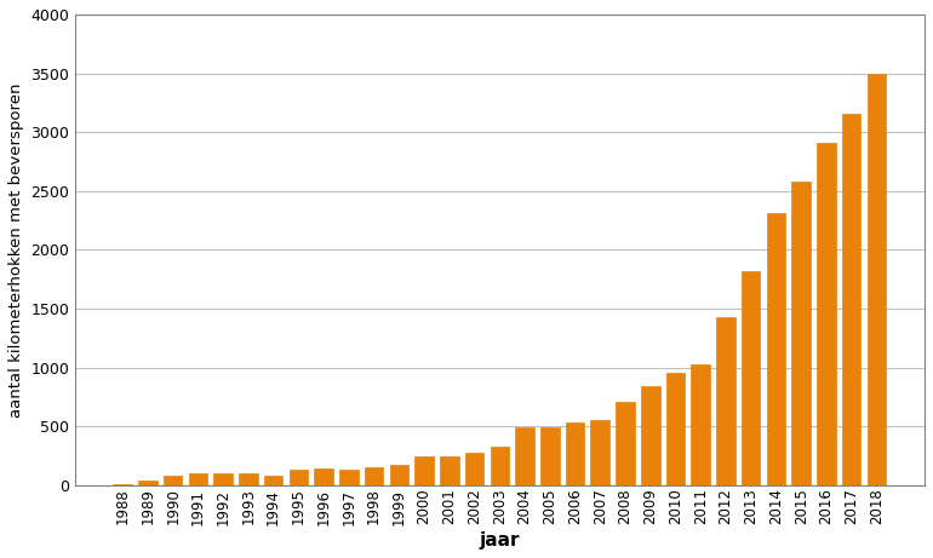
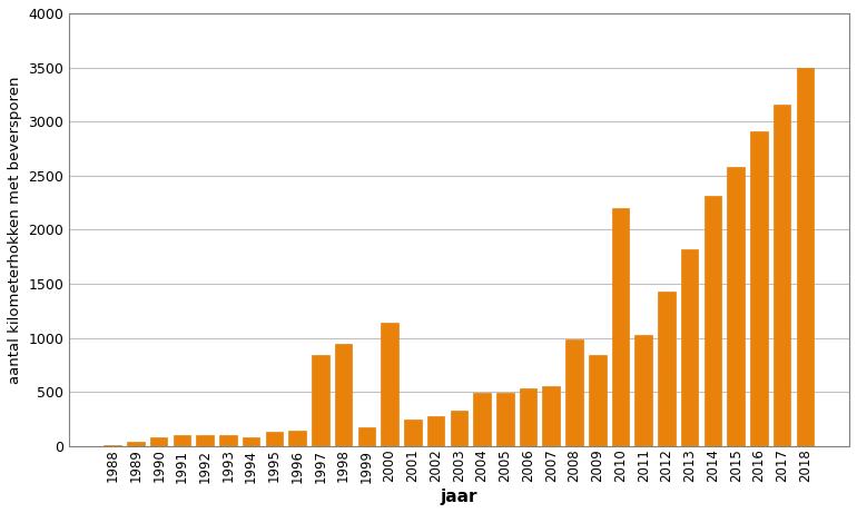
1997: 130 -> 840
1998: 150 -> 940
2000: 240 -> 1140
2008: 710 -> 980
2010: 950 -> 2200
